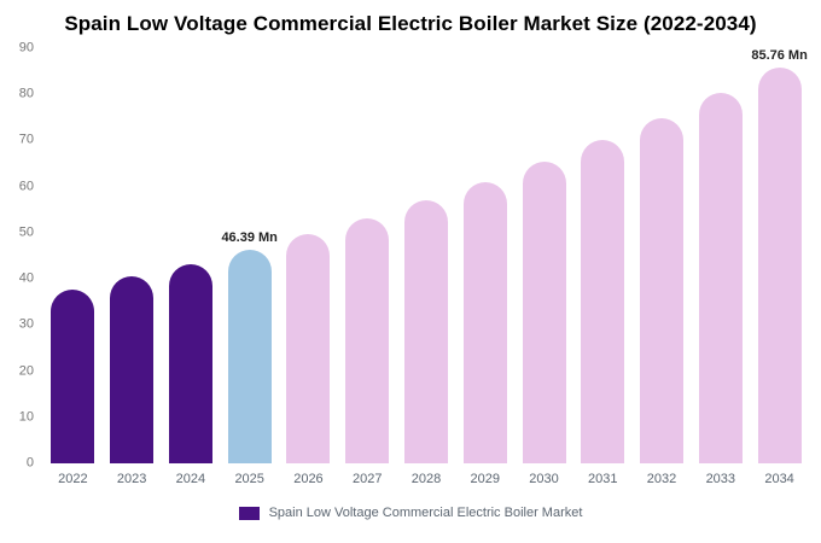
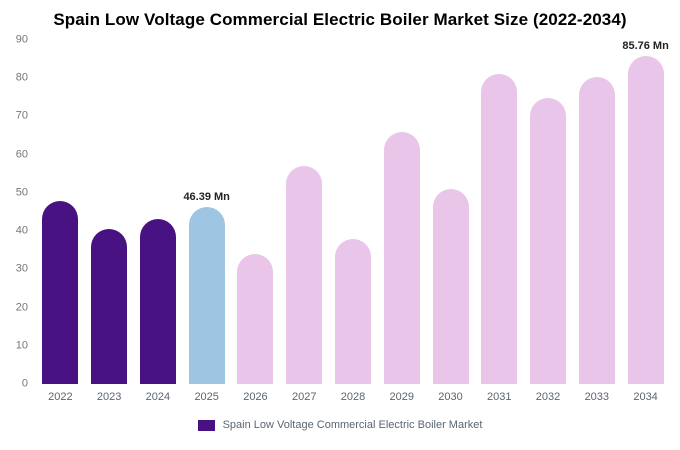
2022: 38 -> 48
2026: 50 -> 34
2027: 53 -> 57
2028: 57 -> 38
2029: 61 -> 66
2030: 65 -> 51
2031: 70 -> 81
